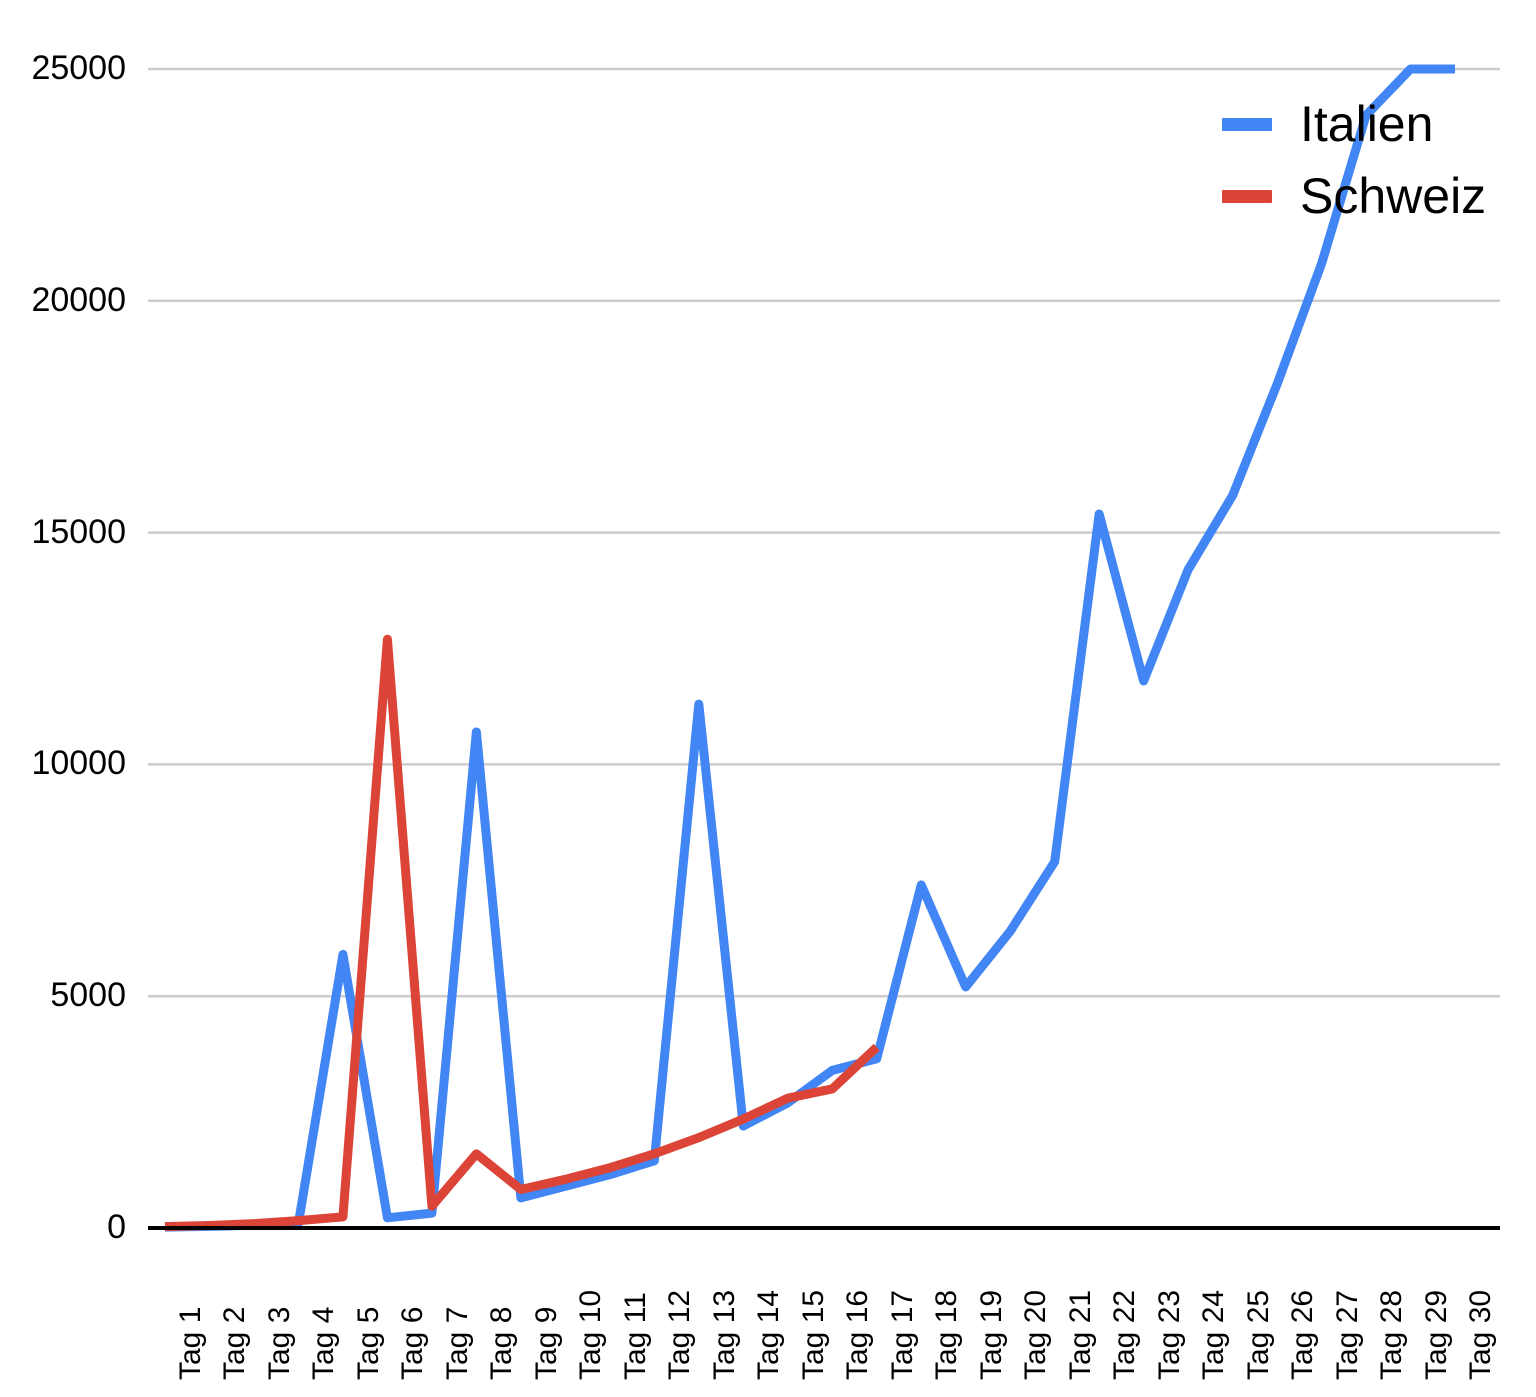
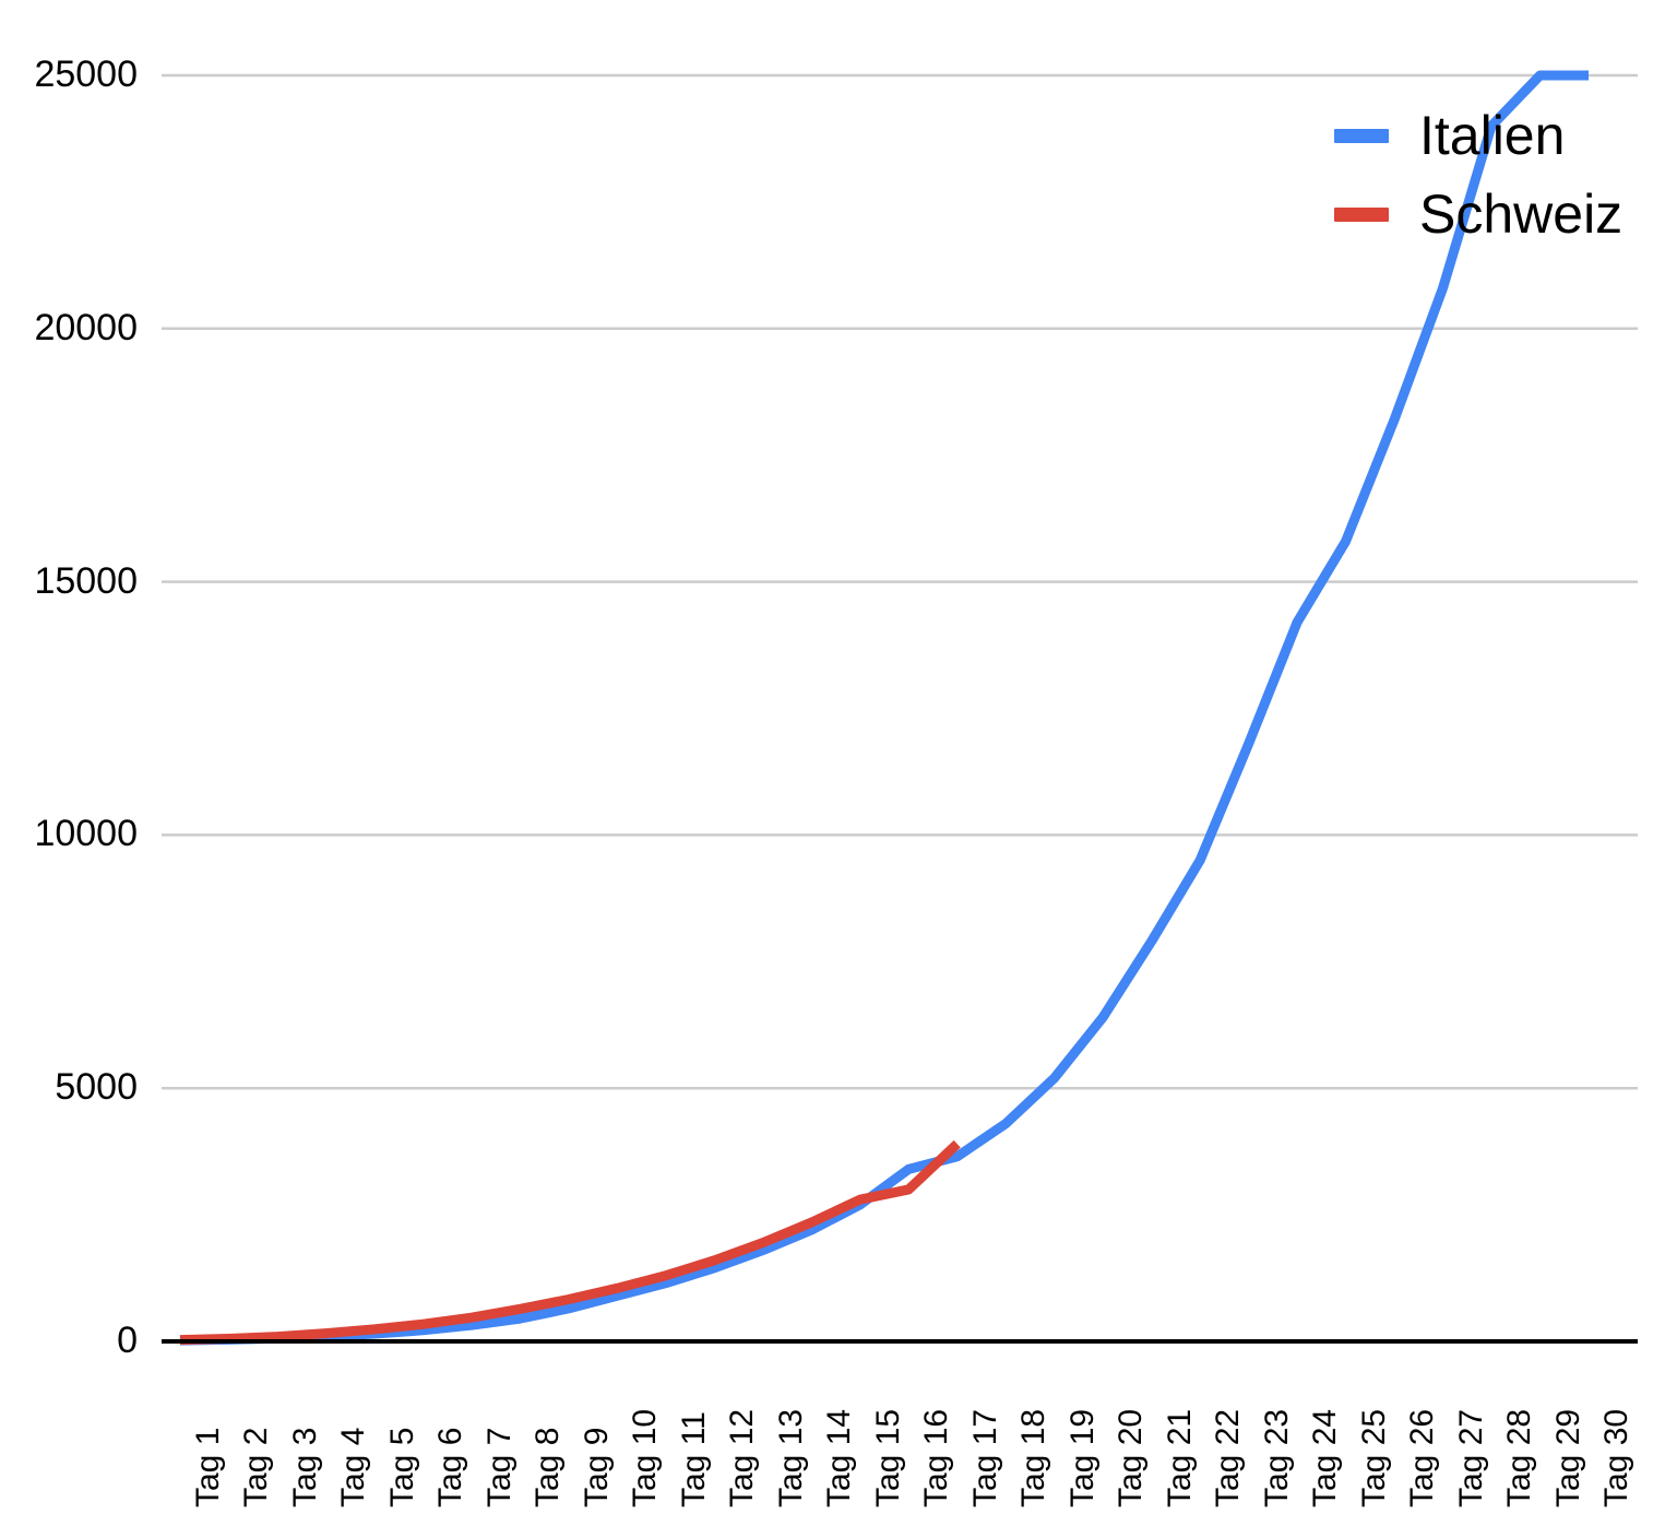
Italien/Tag 5: 5900 -> 200
Schweiz/Tag 6: 12700 -> 300
Italien/Tag 8: 10700 -> 400
Schweiz/Tag 8: 1600 -> 600
Italien/Tag 13: 11300 -> 1800
Italien/Tag 18: 7400 -> 4300
Italien/Tag 22: 15400 -> 9500
